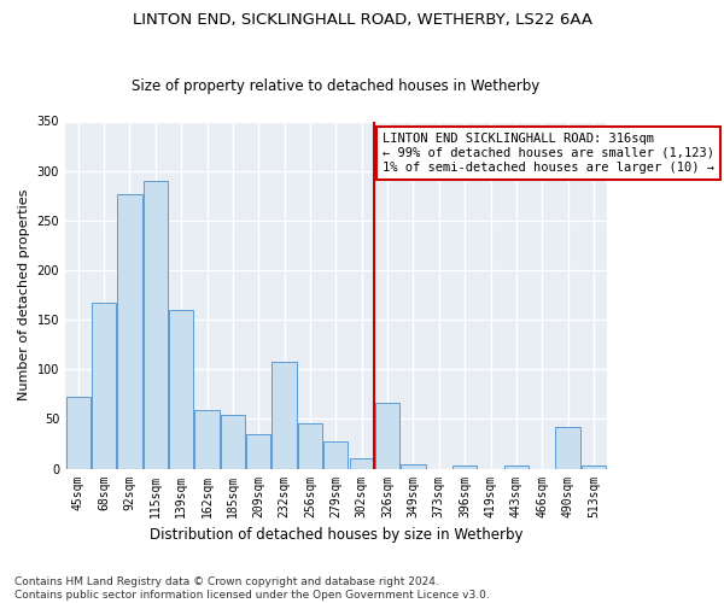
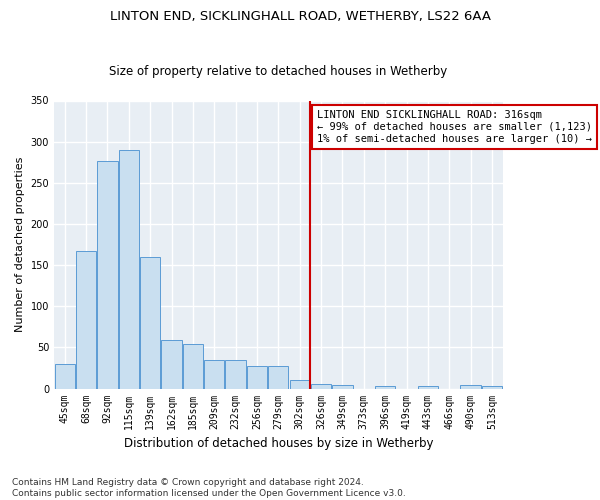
45sqm: 72 -> 30
232sqm: 108 -> 35
256sqm: 46 -> 27
326sqm: 66 -> 5
490sqm: 42 -> 4
